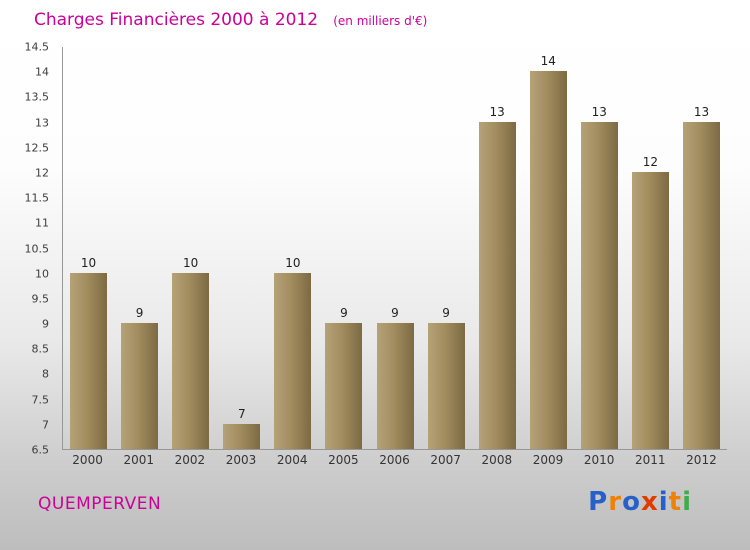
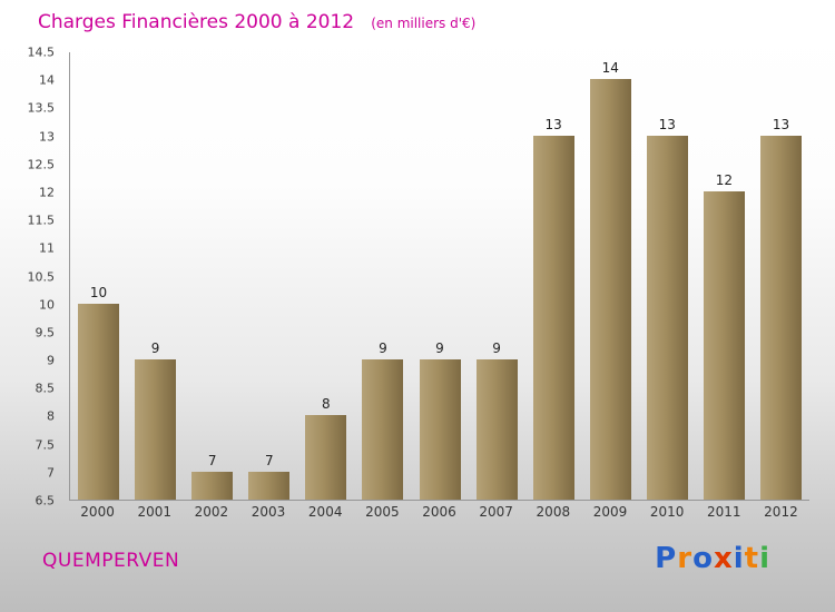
2002: 10 -> 7
2004: 10 -> 8
